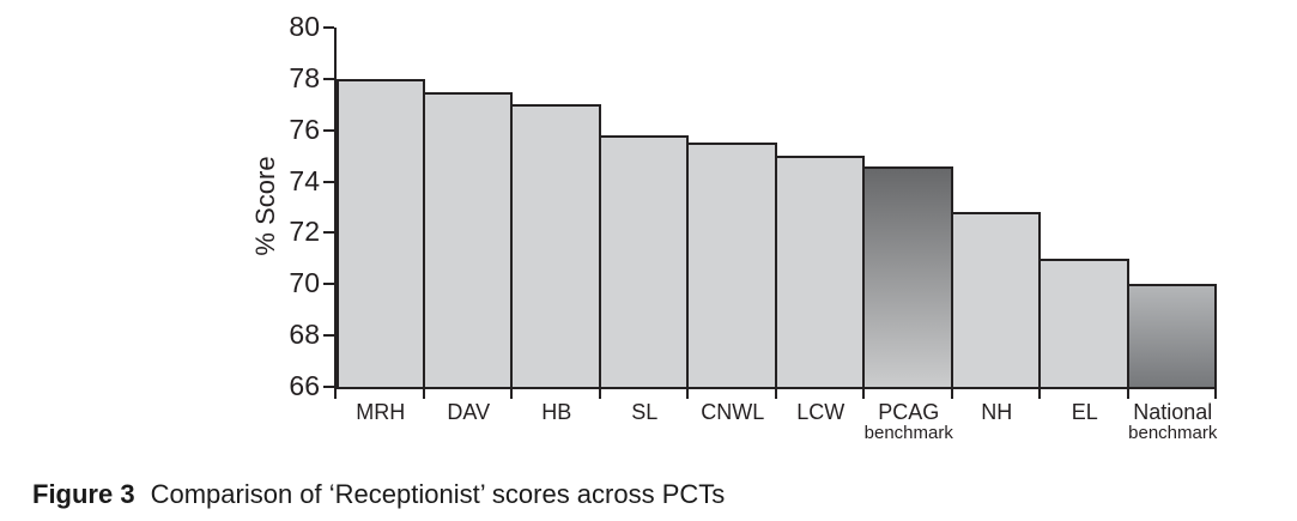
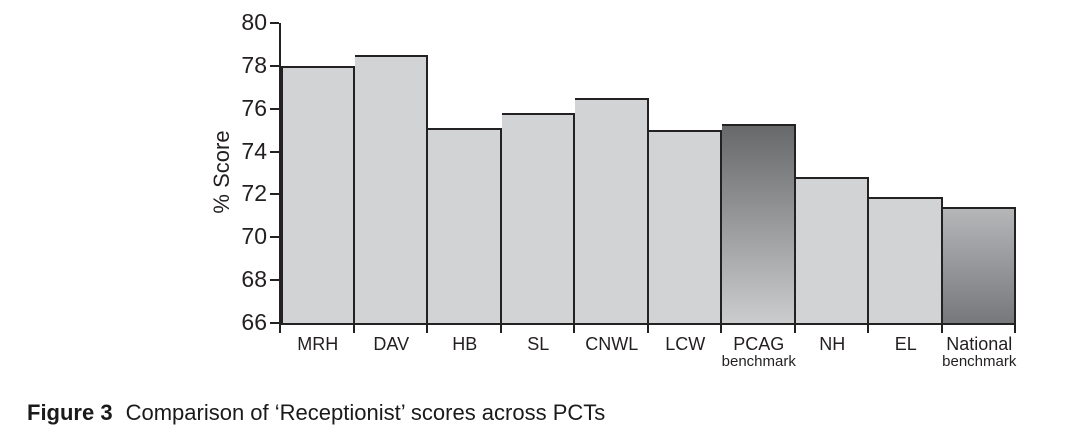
DAV: 77.5 -> 78.5
HB: 77.0 -> 75.1
CNWL: 75.5 -> 76.5
PCAG benchmark: 74.6 -> 75.3
EL: 71.0 -> 71.9
National benchmark: 70.0 -> 71.4
